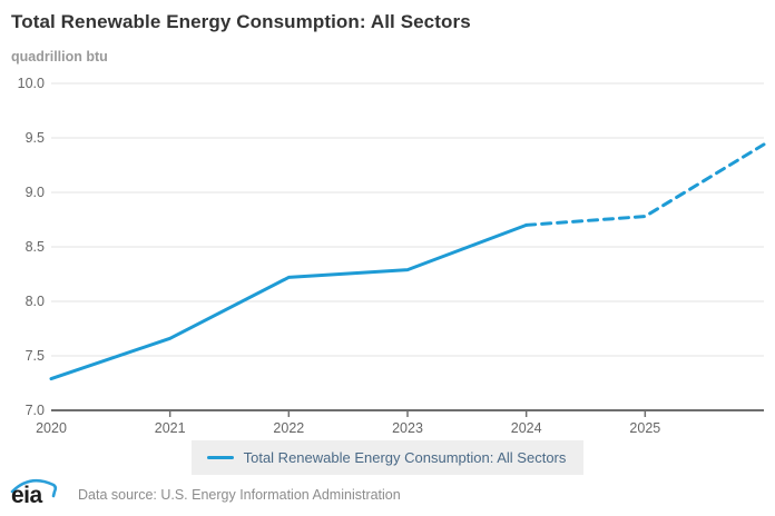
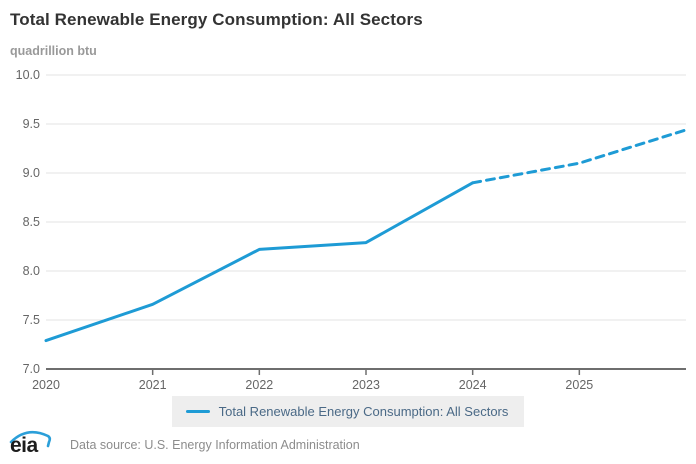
2024: 8.7 -> 8.9
2025: 8.8 -> 9.1
